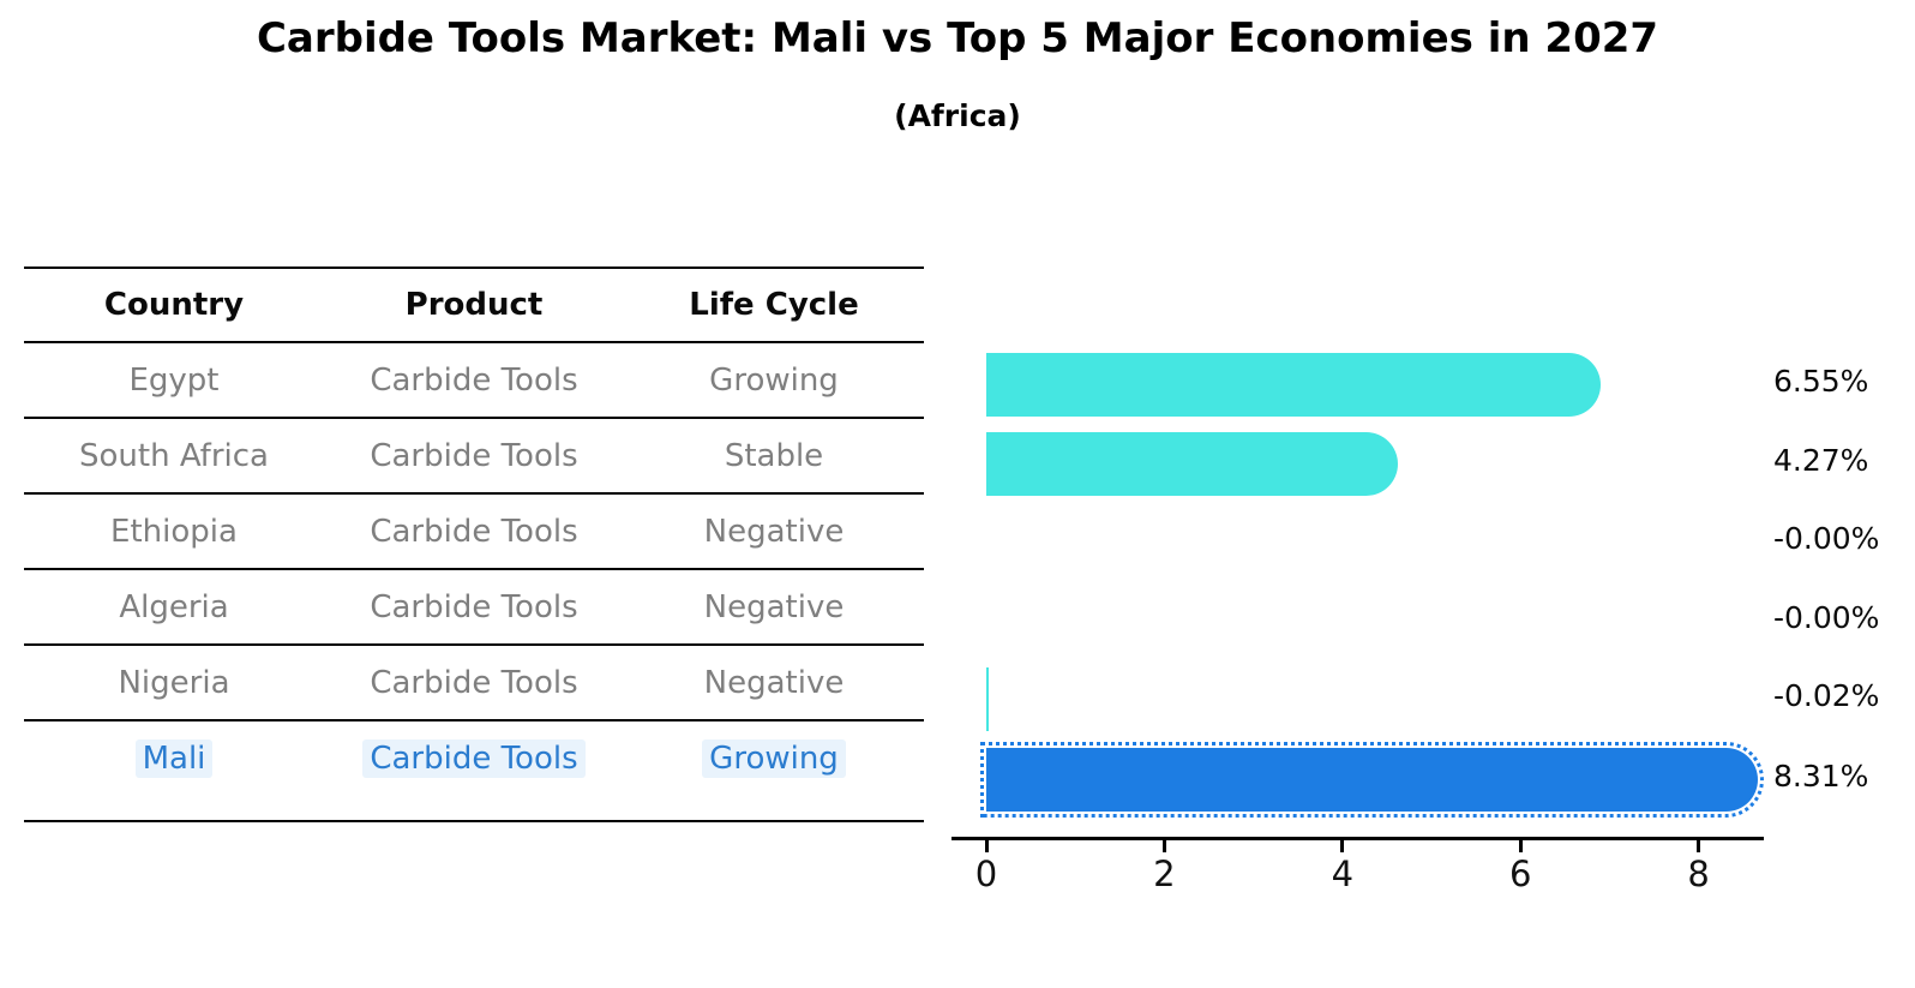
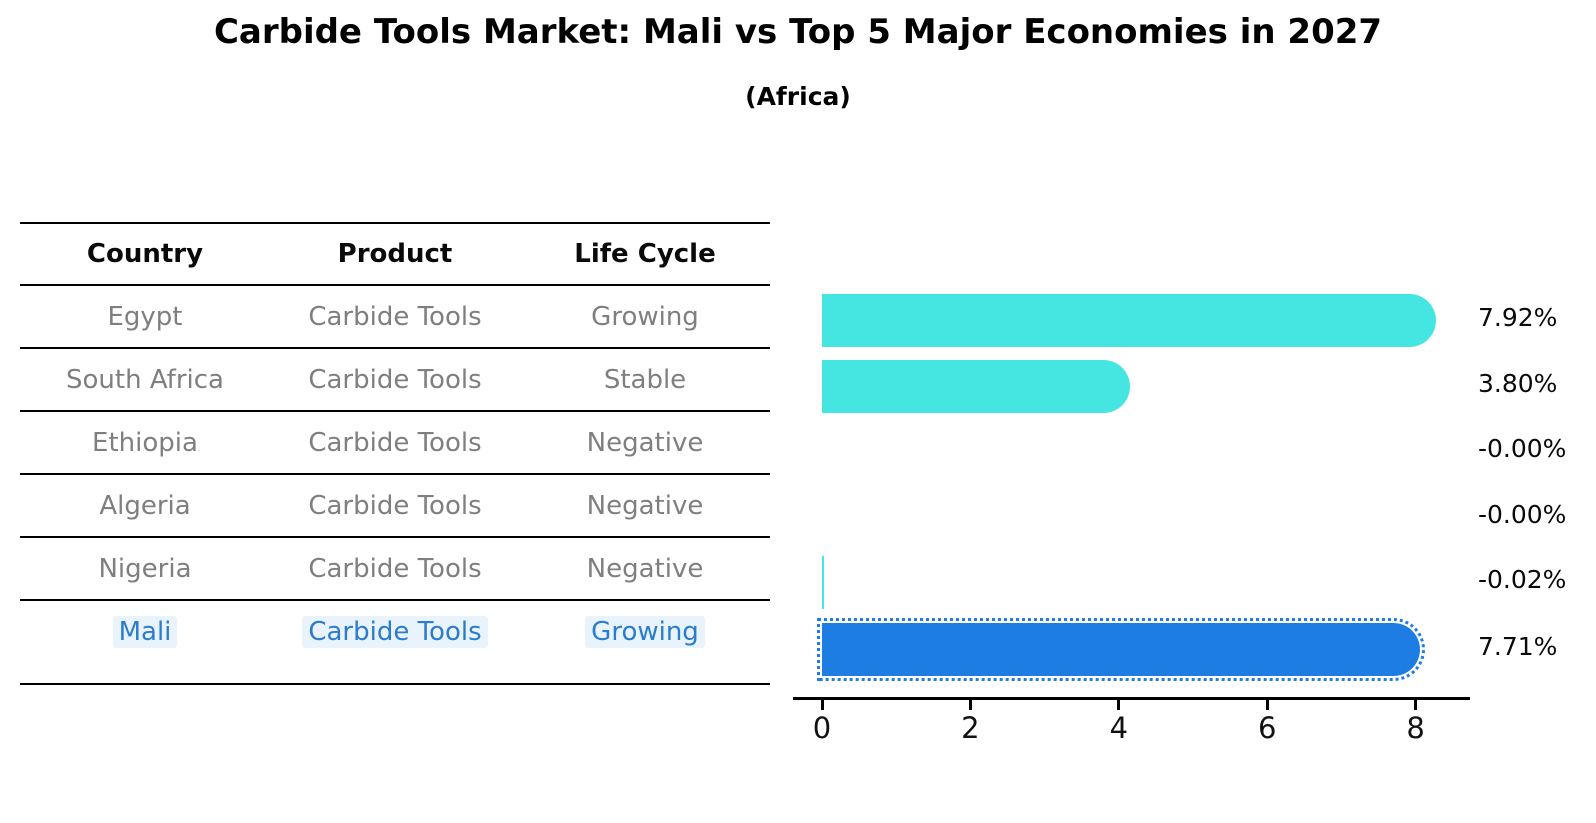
Egypt: 6.55% -> 7.92%
South Africa: 4.27% -> 3.80%
Mali: 8.31% -> 7.71%
